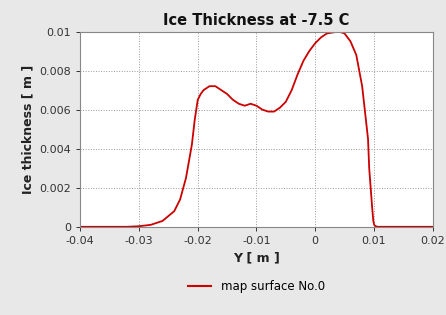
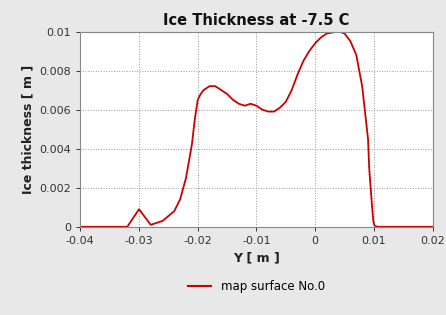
-0.03: 0.0000 -> 0.0009
